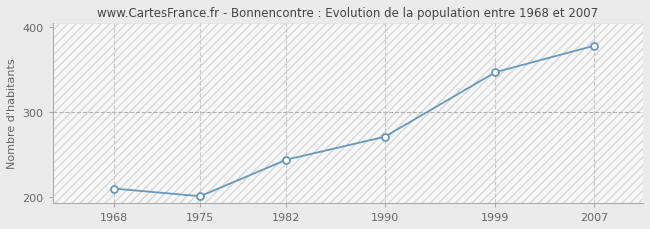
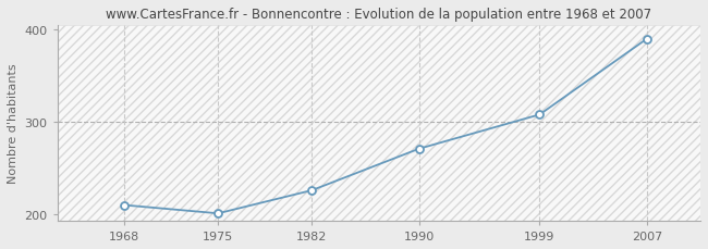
1982: 244 -> 226
1999: 347 -> 308
2007: 378 -> 390
